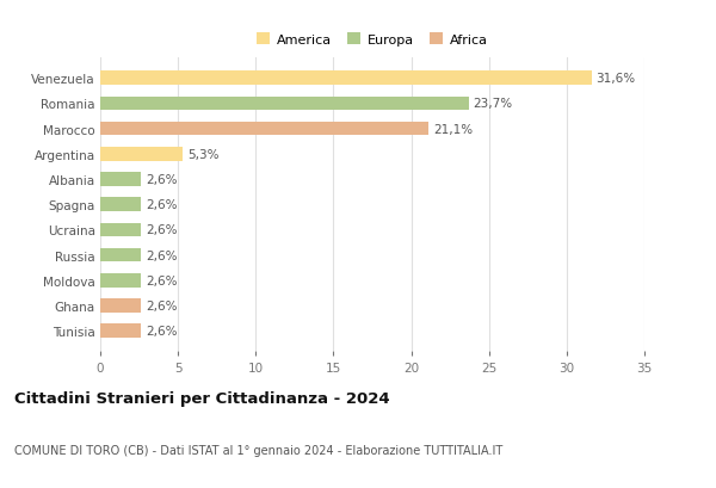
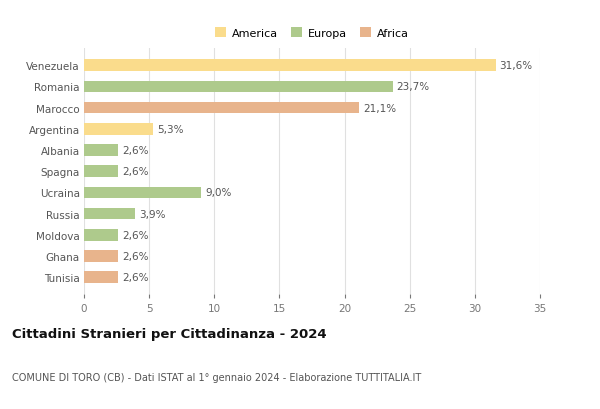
Ucraina: 2,6% -> 9,0%
Russia: 2,6% -> 3,9%
